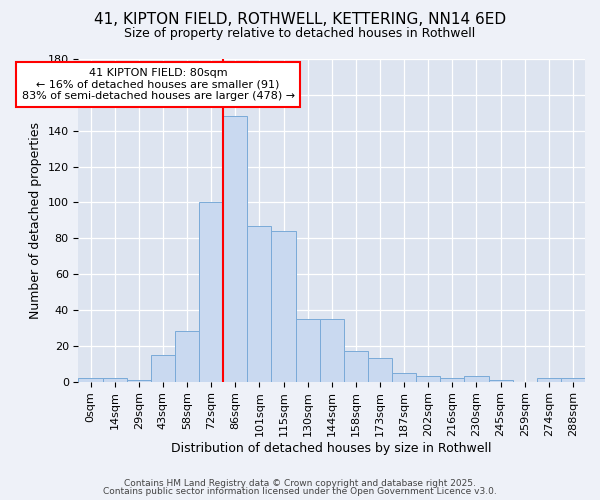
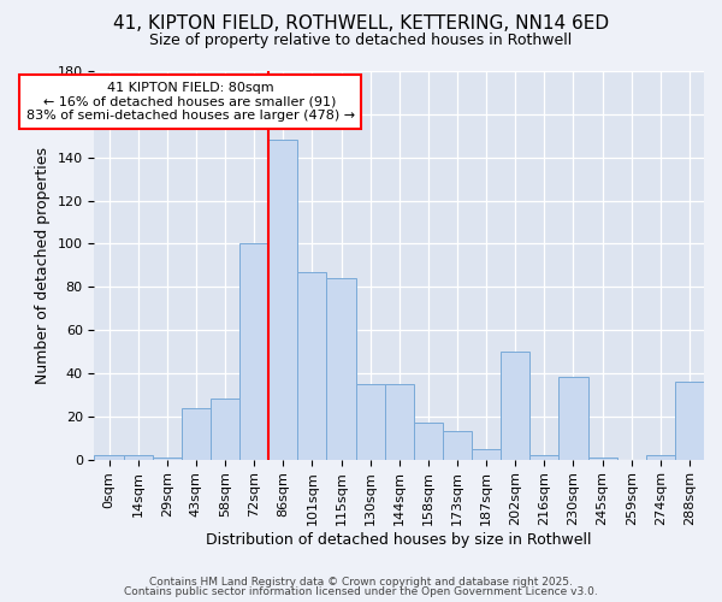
43sqm: 15 -> 24
202sqm: 3 -> 50
230sqm: 3 -> 38
288sqm: 2 -> 36
